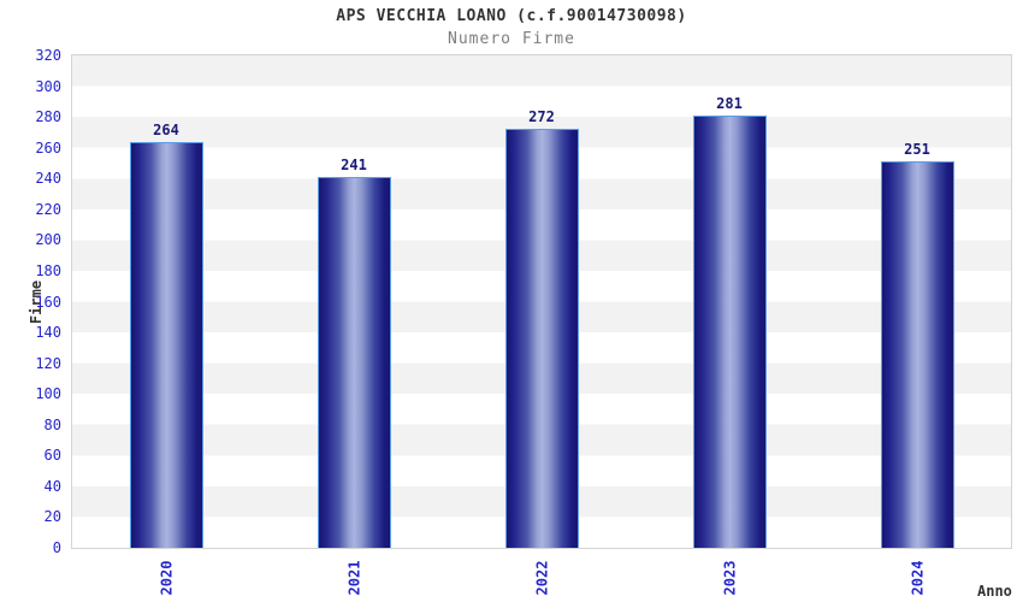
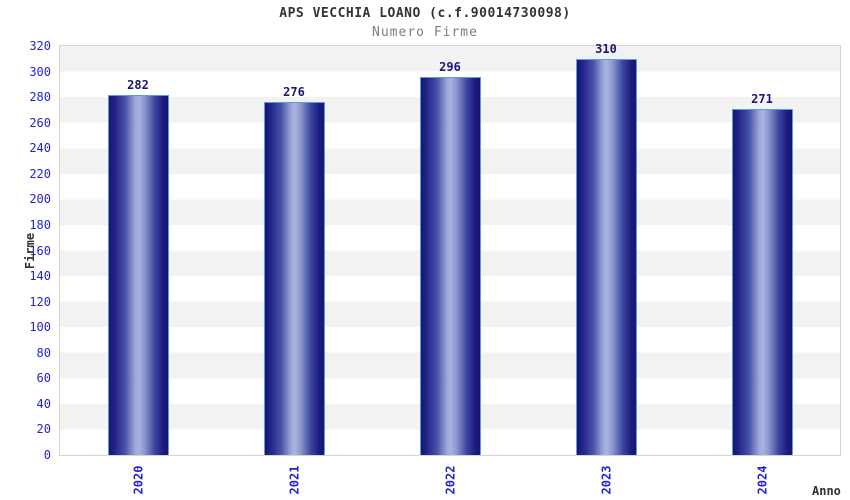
2020: 264 -> 282
2021: 241 -> 276
2022: 272 -> 296
2023: 281 -> 310
2024: 251 -> 271
